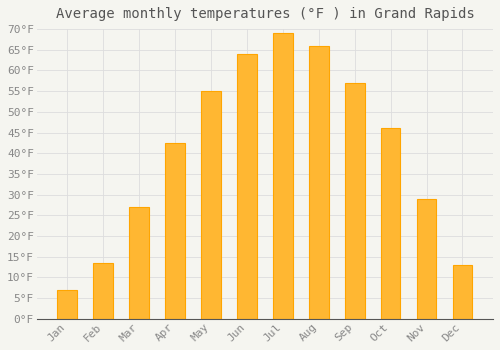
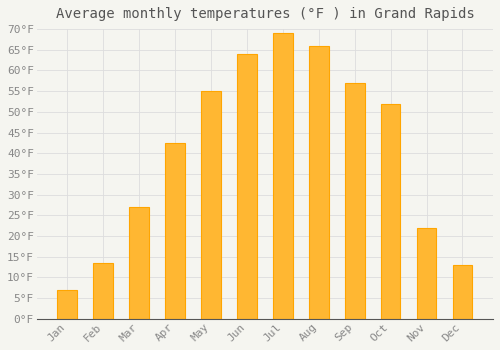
Oct: 46.0°F -> 52.0°F
Nov: 29.0°F -> 22.0°F
